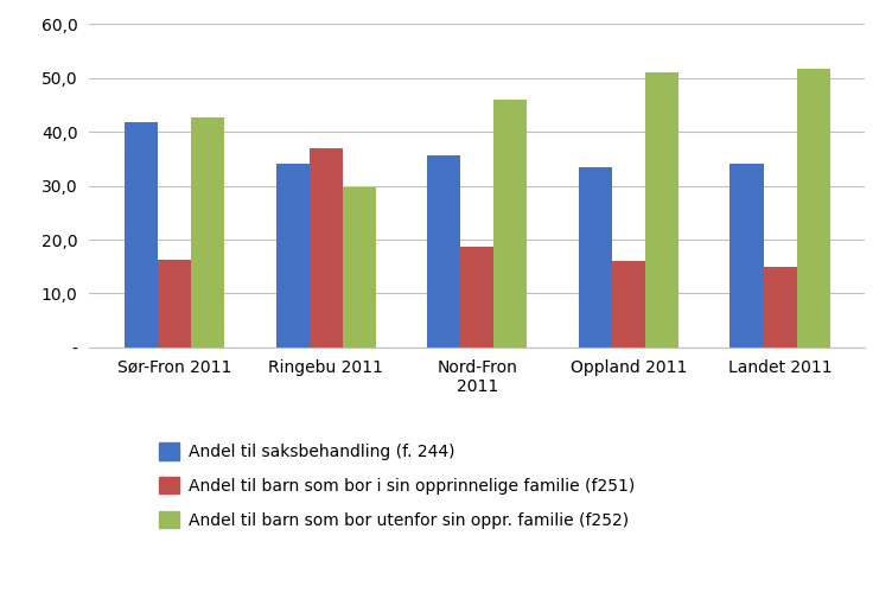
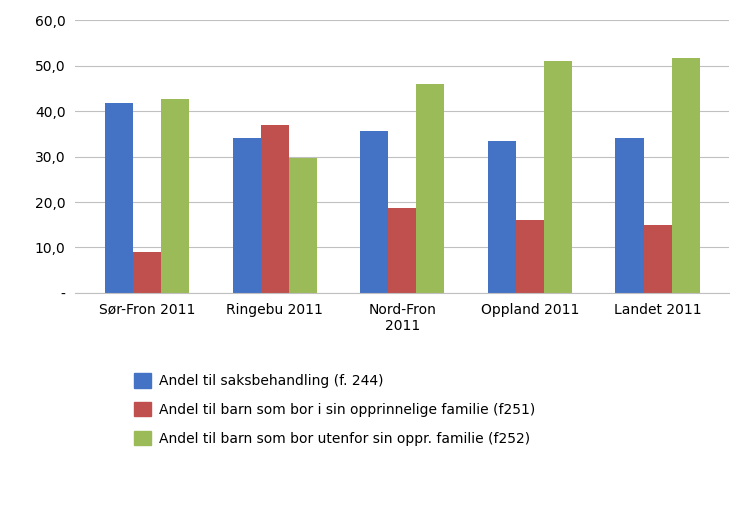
Andel til barn som bor i sin opprinnelige familie (f251)/Sør-Fron 2011: 16,2 -> 9,0
